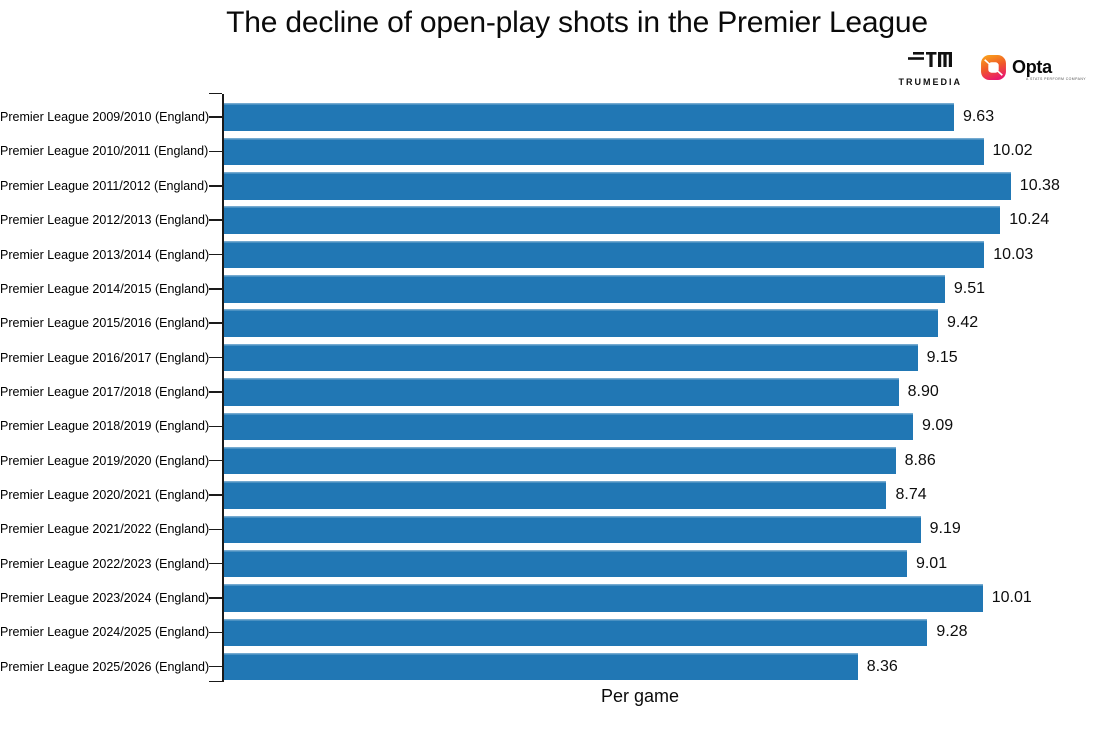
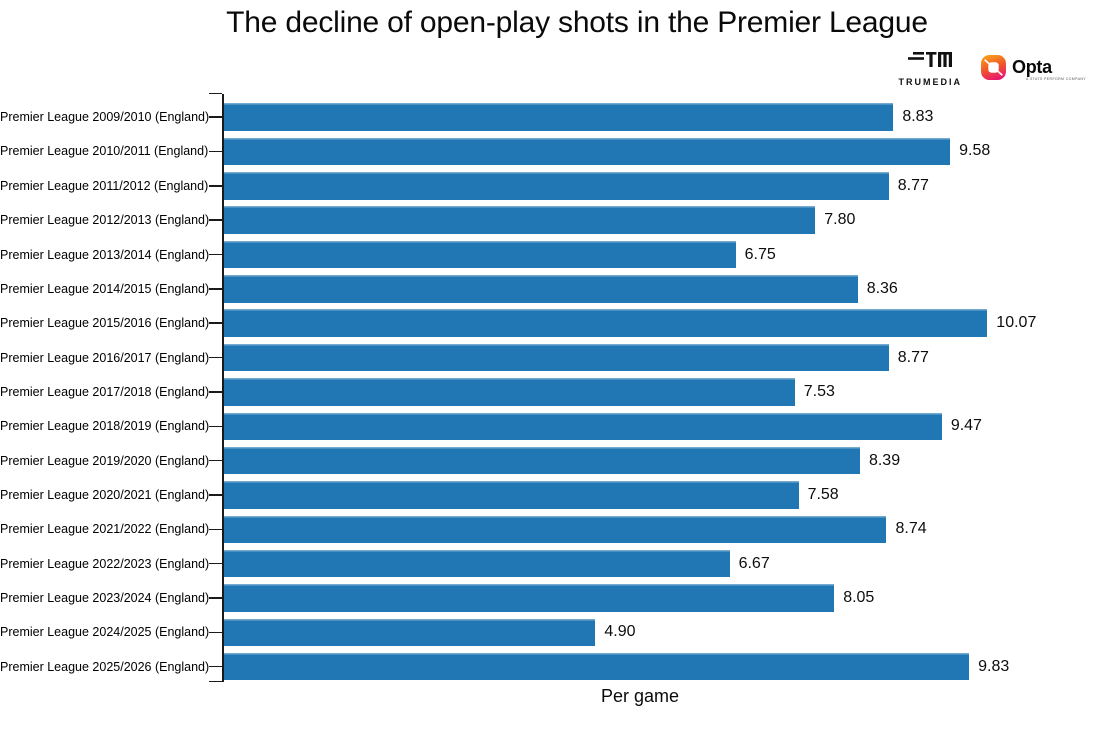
Premier League 2009/2010 (England): 9.63 -> 8.83
Premier League 2010/2011 (England): 10.02 -> 9.58
Premier League 2011/2012 (England): 10.38 -> 8.77
Premier League 2012/2013 (England): 10.24 -> 7.80
Premier League 2013/2014 (England): 10.03 -> 6.75
Premier League 2014/2015 (England): 9.51 -> 8.36
Premier League 2015/2016 (England): 9.42 -> 10.07
Premier League 2016/2017 (England): 9.15 -> 8.77
Premier League 2017/2018 (England): 8.90 -> 7.53
Premier League 2018/2019 (England): 9.09 -> 9.47
Premier League 2019/2020 (England): 8.86 -> 8.39
Premier League 2020/2021 (England): 8.74 -> 7.58
Premier League 2021/2022 (England): 9.19 -> 8.74
Premier League 2022/2023 (England): 9.01 -> 6.67
Premier League 2023/2024 (England): 10.01 -> 8.05
Premier League 2024/2025 (England): 9.28 -> 4.90
Premier League 2025/2026 (England): 8.36 -> 9.83
